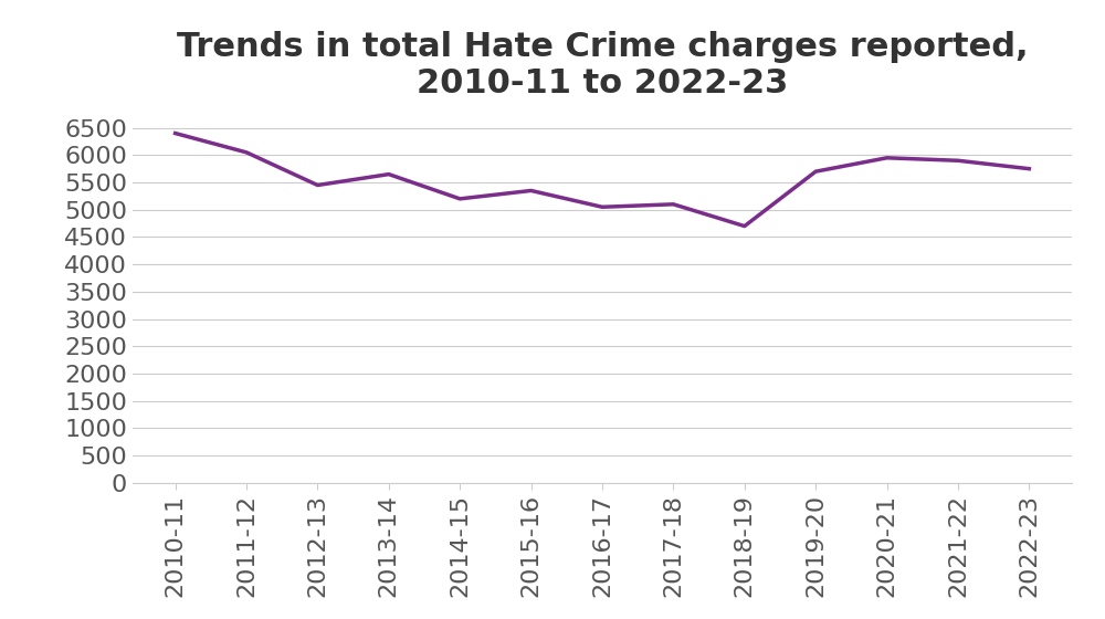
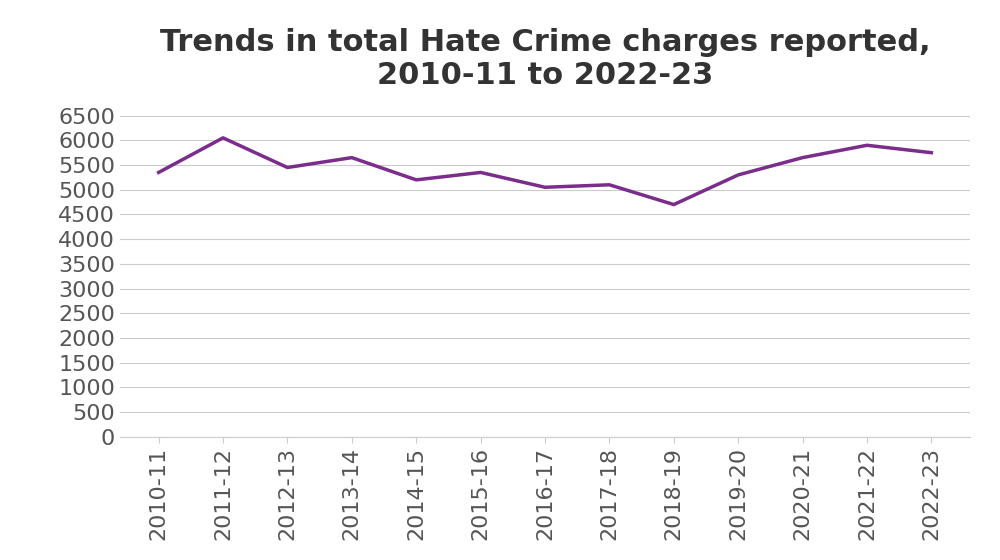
2010-11: 6400 -> 5350
2019-20: 5700 -> 5300
2020-21: 5950 -> 5650
